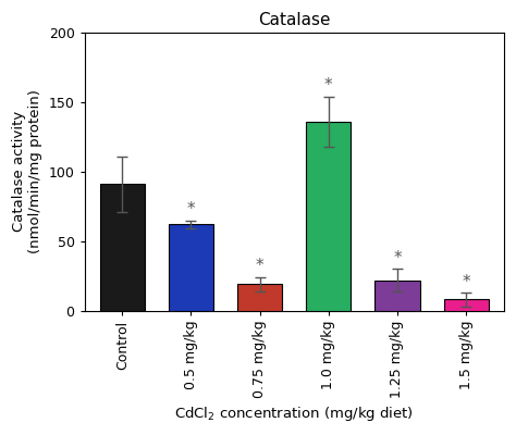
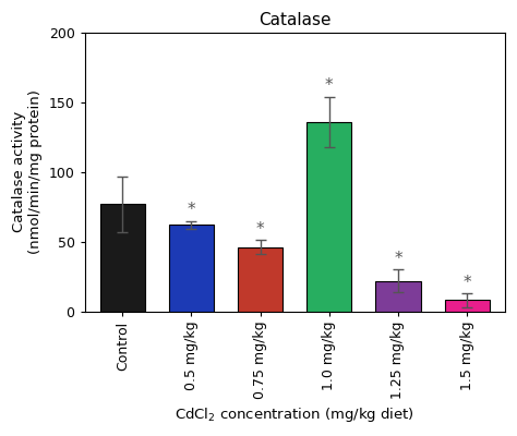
Control: 91 -> 77
0.75 mg/kg: 19 -> 46
